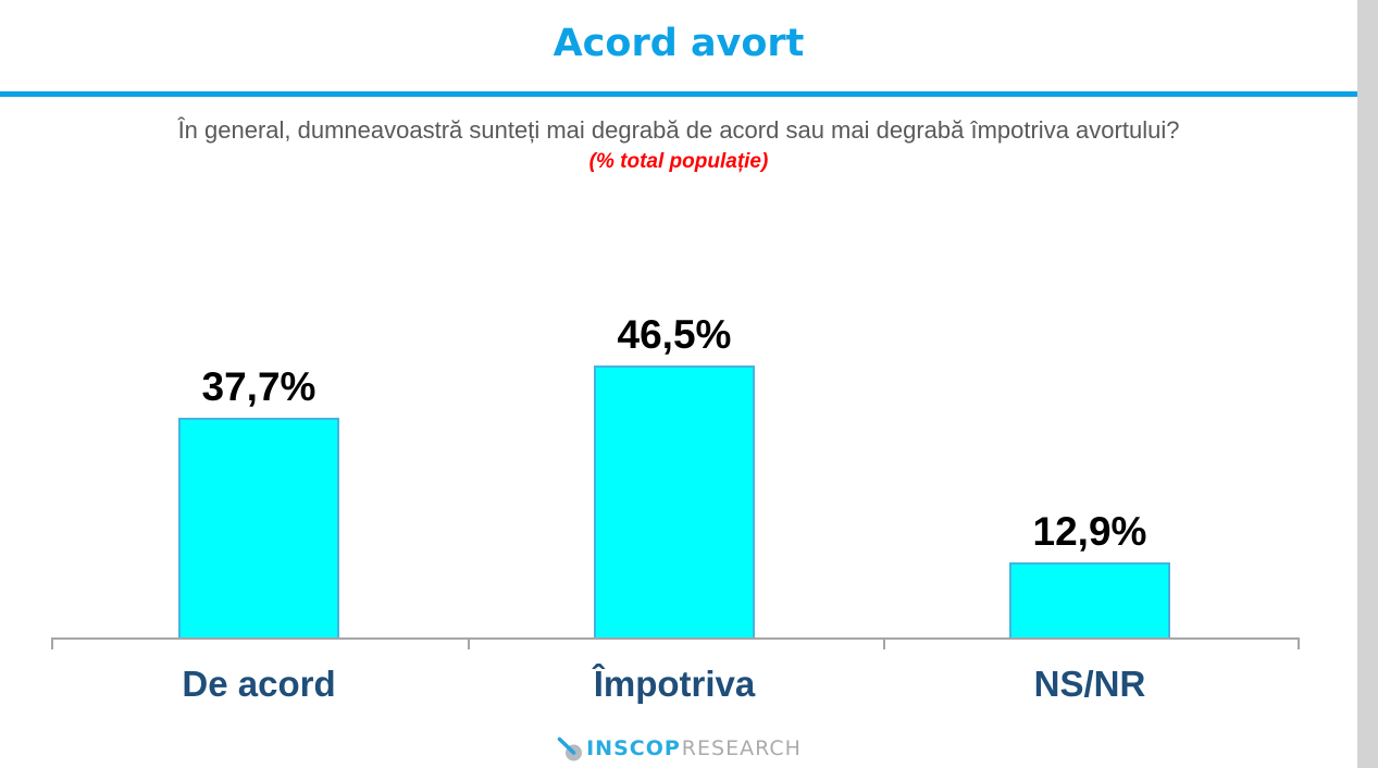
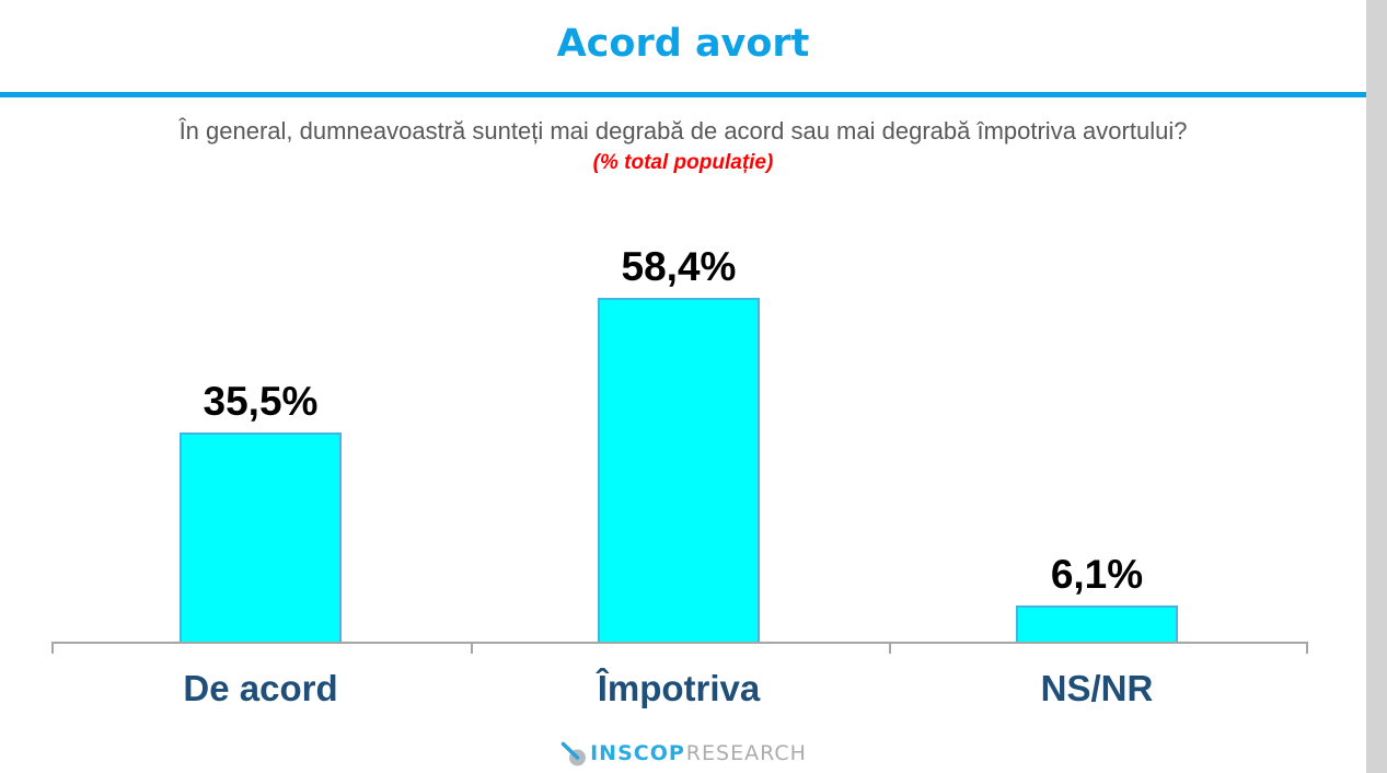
De acord: 37,7% -> 35,5%
Împotriva: 46,5% -> 58,4%
NS/NR: 12,9% -> 6,1%
